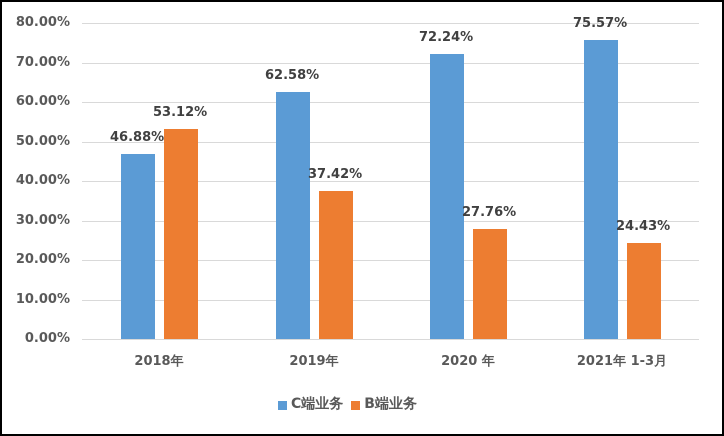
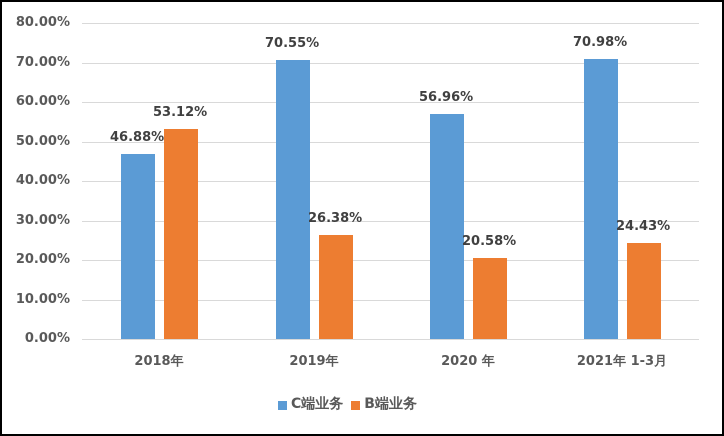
C端业务/2019年: 62.58% -> 70.55%
B端业务/2019年: 37.42% -> 26.38%
C端业务/2020 年: 72.24% -> 56.96%
B端业务/2020 年: 27.76% -> 20.58%
C端业务/2021年 1-3月: 75.57% -> 70.98%
